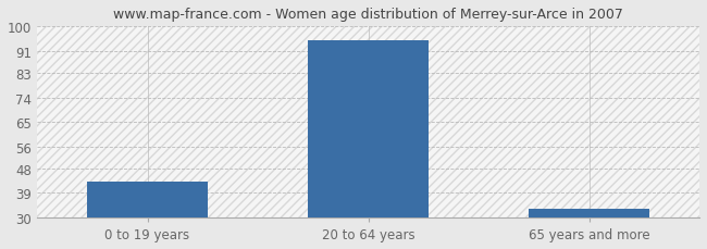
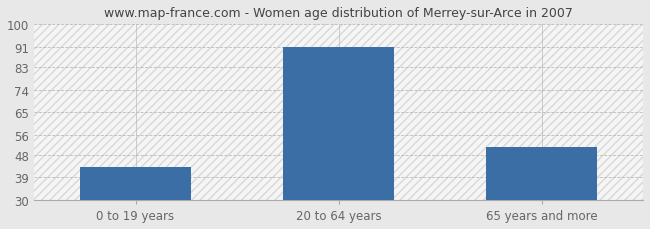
20 to 64 years: 95 -> 91
65 years and more: 33 -> 51
